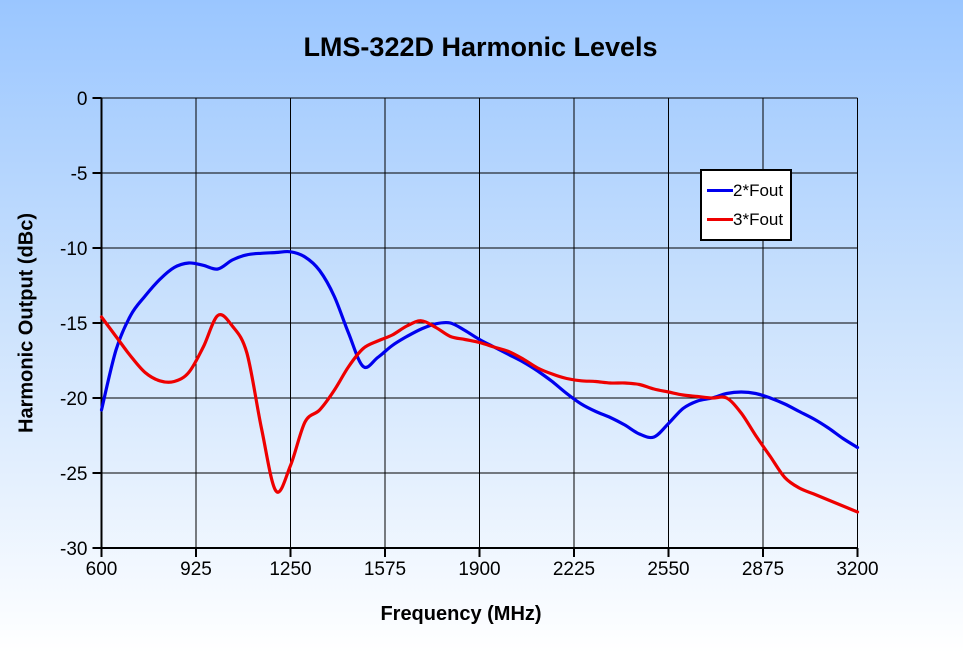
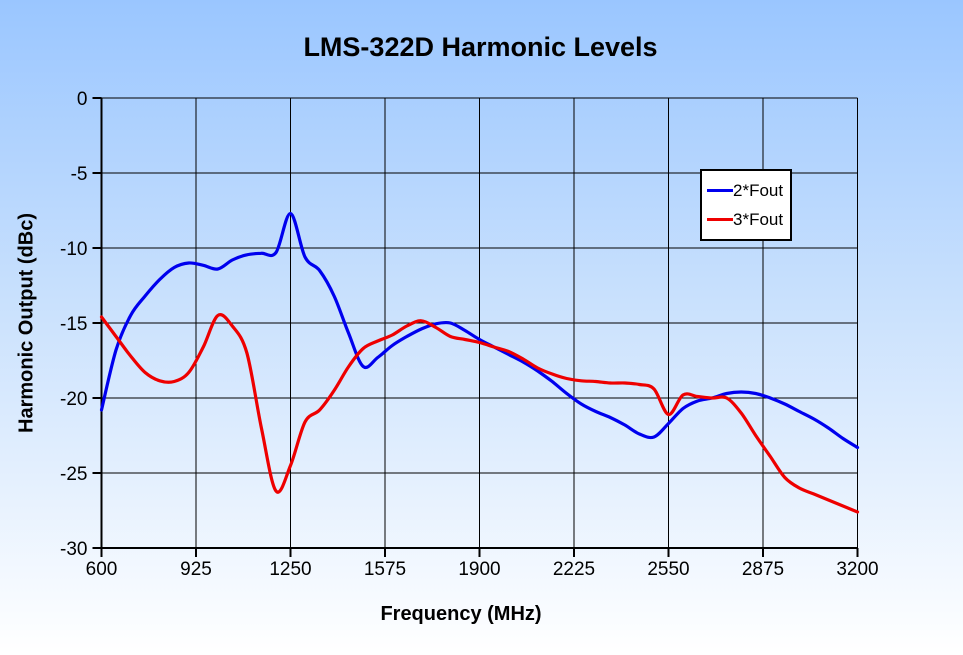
2*Fout/1250: -10.2 -> -7.7
3*Fout/2550: -19.6 -> -21.1
